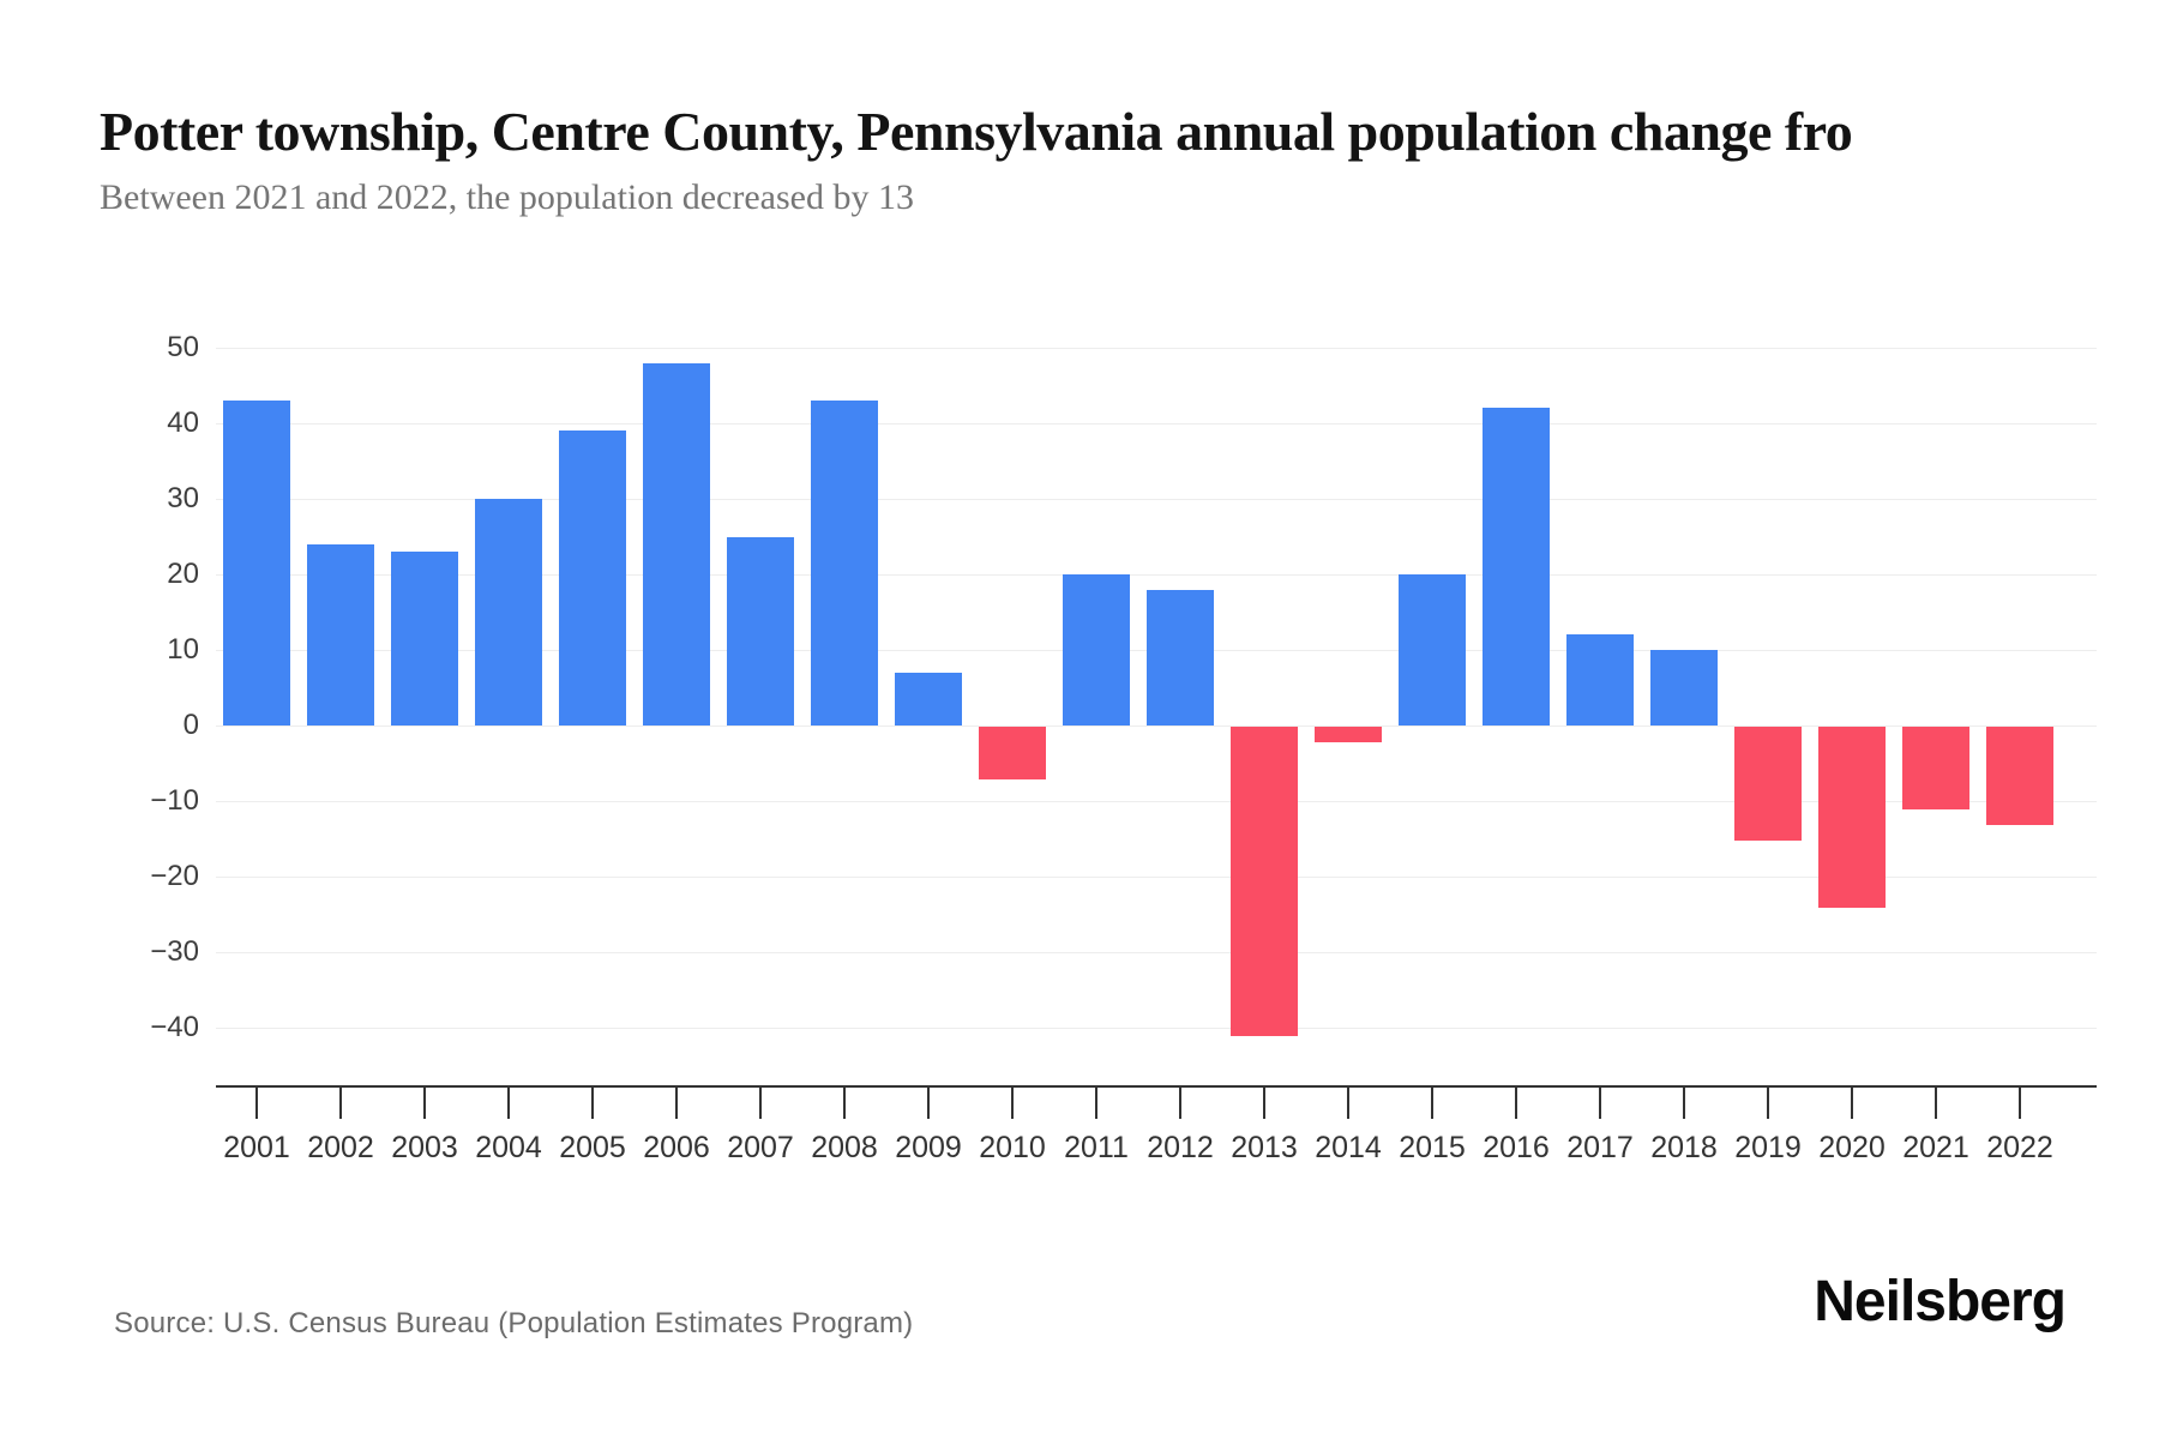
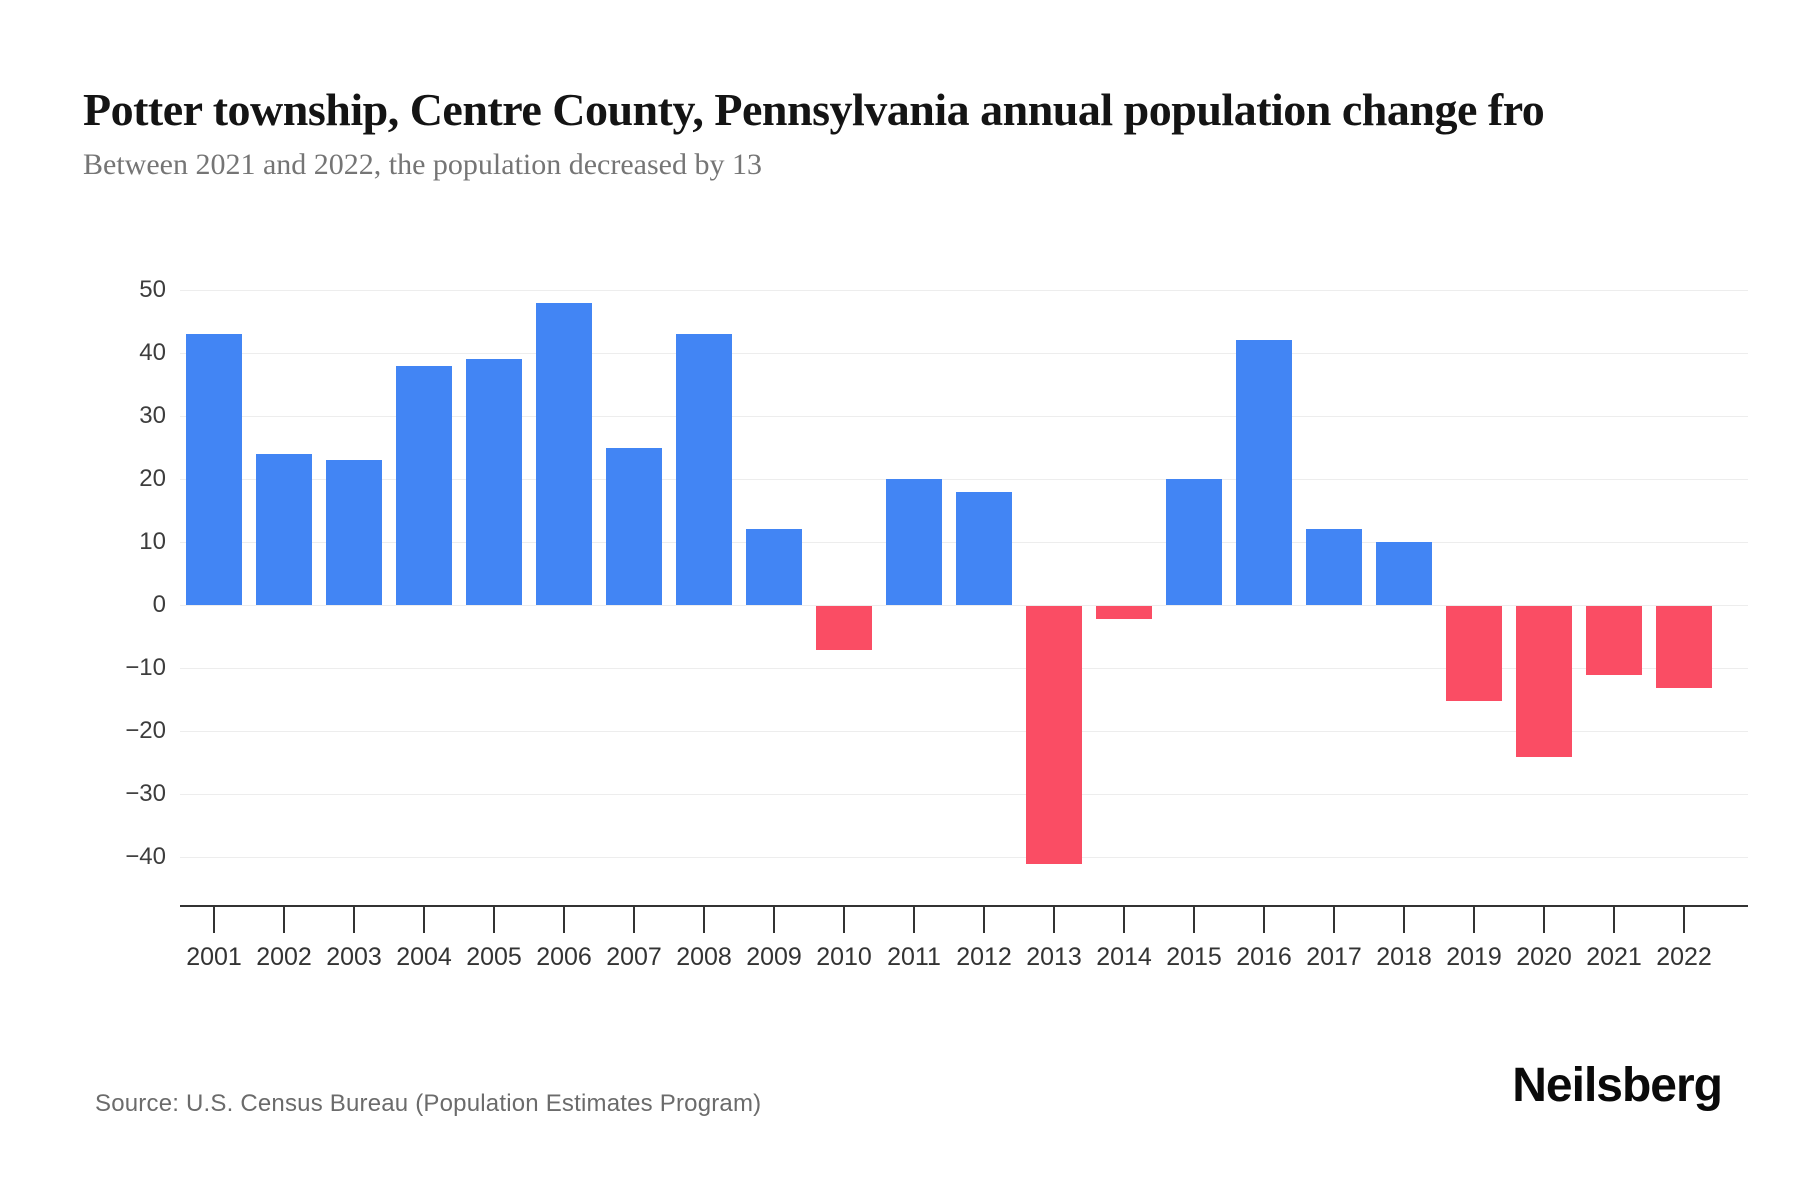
2004: 30 -> 38
2009: 7 -> 12
